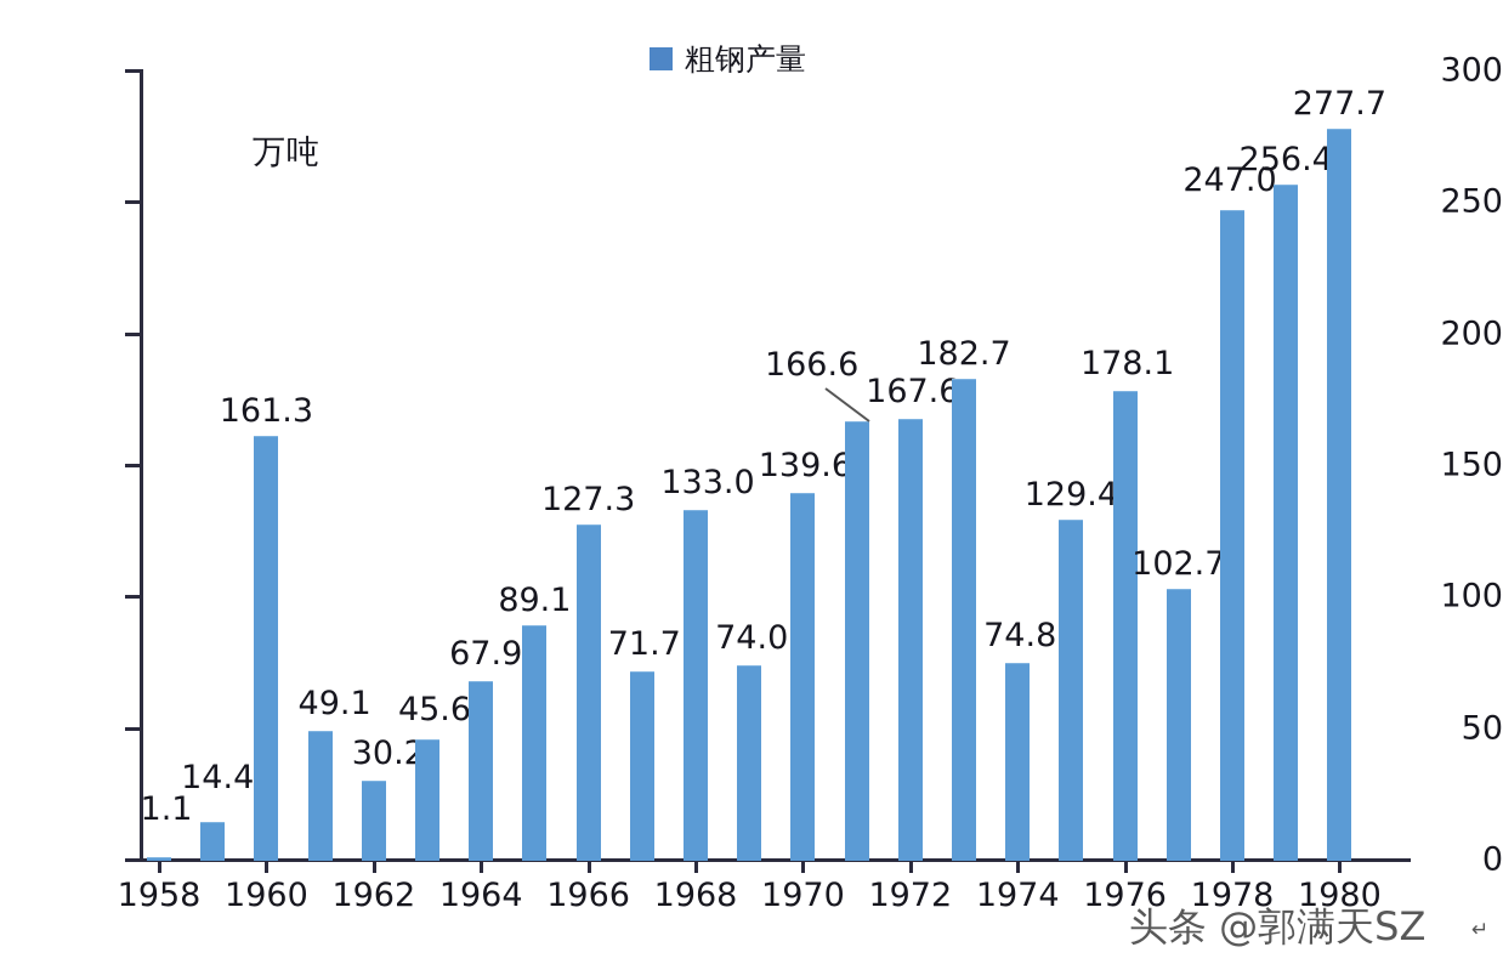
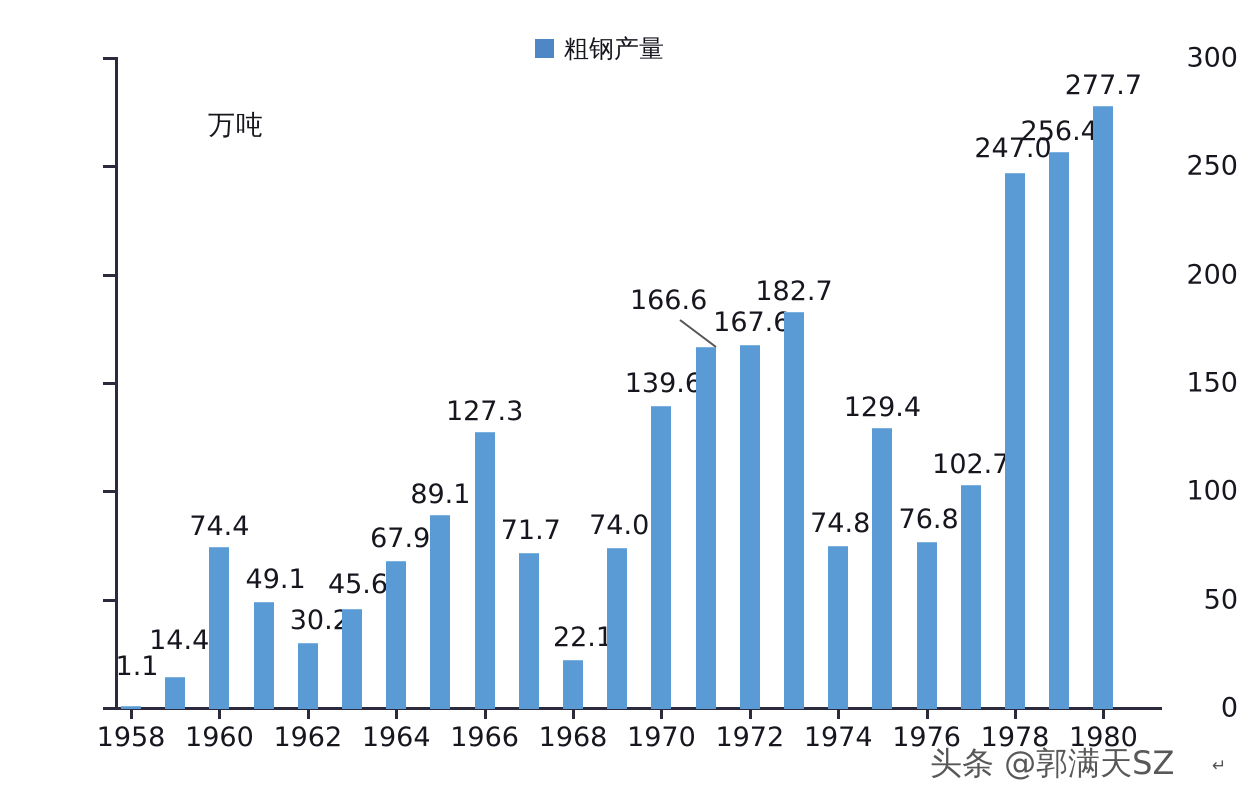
1960: 161.3 -> 74.4
1968: 133.0 -> 22.1
1976: 178.1 -> 76.8
